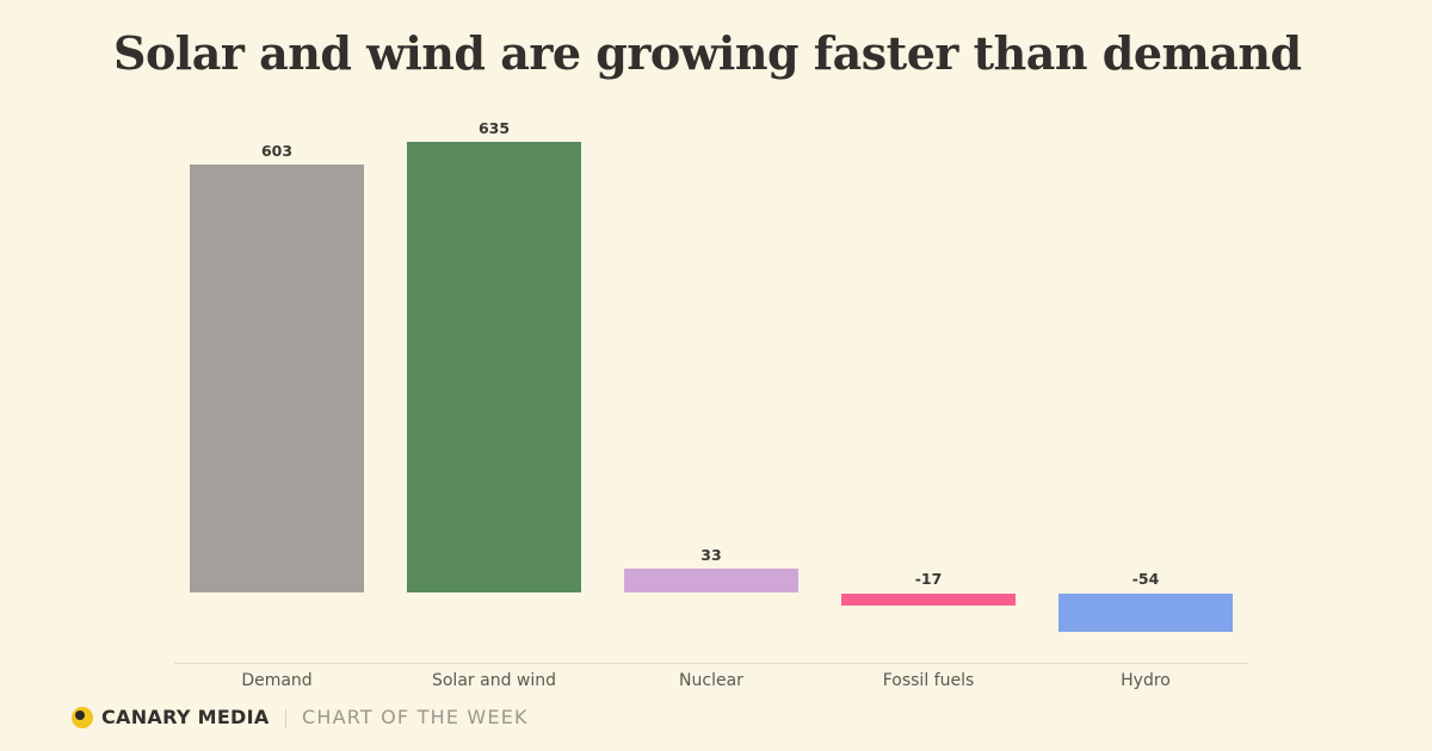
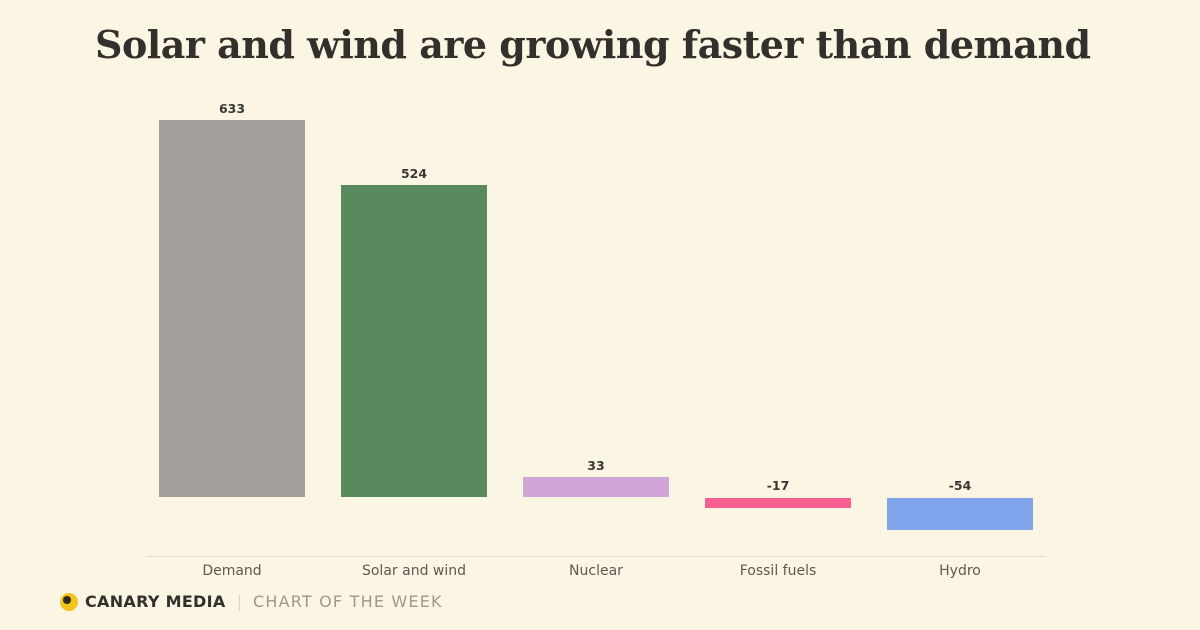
Demand: 603 -> 633
Solar and wind: 635 -> 524
